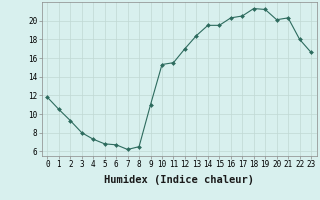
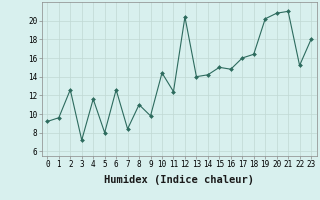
0: 11.8 -> 9.2
1: 10.5 -> 9.6
2: 9.3 -> 12.6
3: 8.0 -> 7.2
4: 7.3 -> 11.6
5: 6.8 -> 8.0
6: 6.7 -> 12.6
7: 6.2 -> 8.4
8: 6.5 -> 11.0
9: 11.0 -> 9.8
10: 15.3 -> 14.4
11: 15.5 -> 12.4
12: 17.0 -> 20.4
13: 18.4 -> 14.0
14: 19.5 -> 14.2
15: 19.5 -> 15.0
16: 20.3 -> 14.8
17: 20.5 -> 16.0
18: 21.3 -> 16.4
19: 21.2 -> 20.2
20: 20.1 -> 20.8
21: 20.3 -> 21.0
22: 18.0 -> 15.2
23: 16.6 -> 18.0
